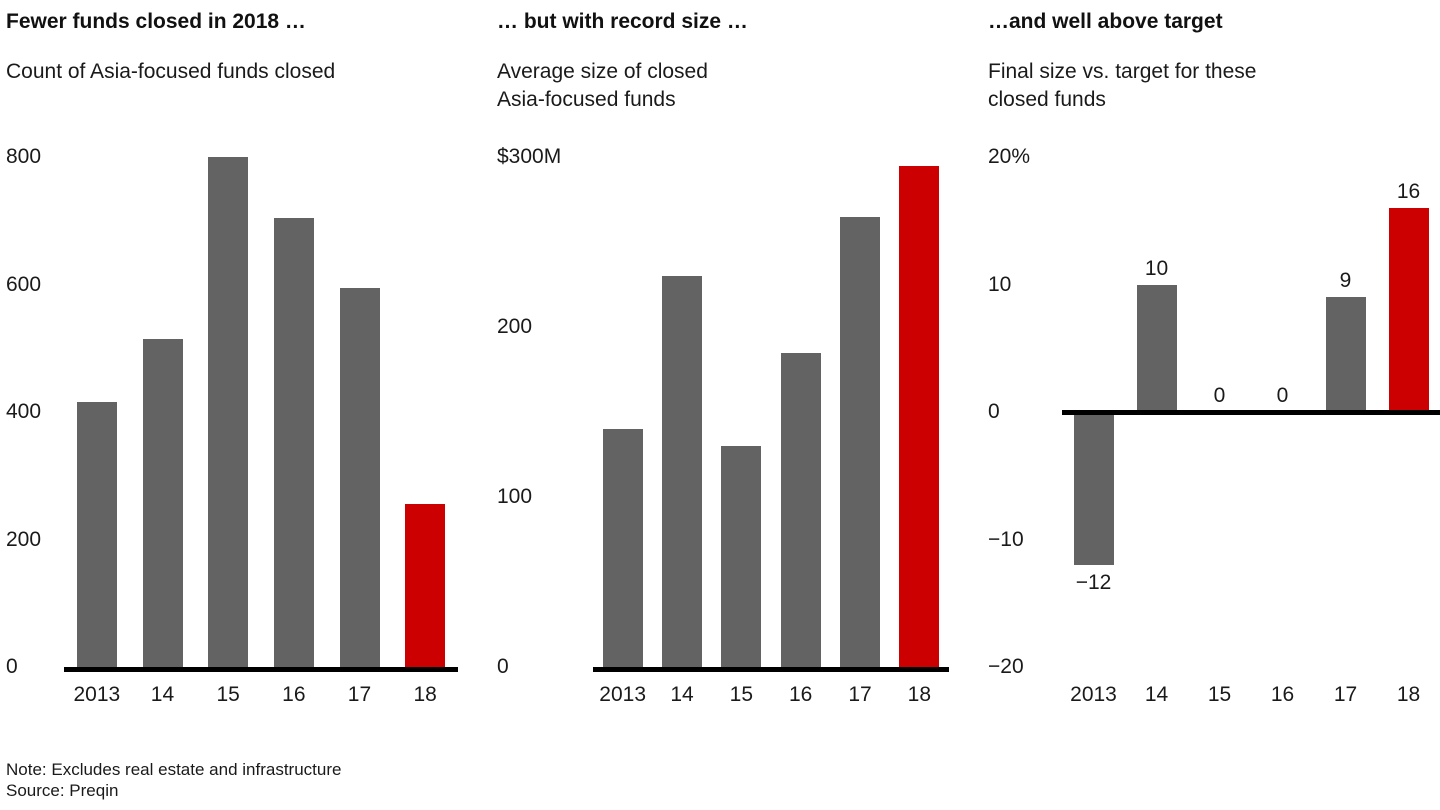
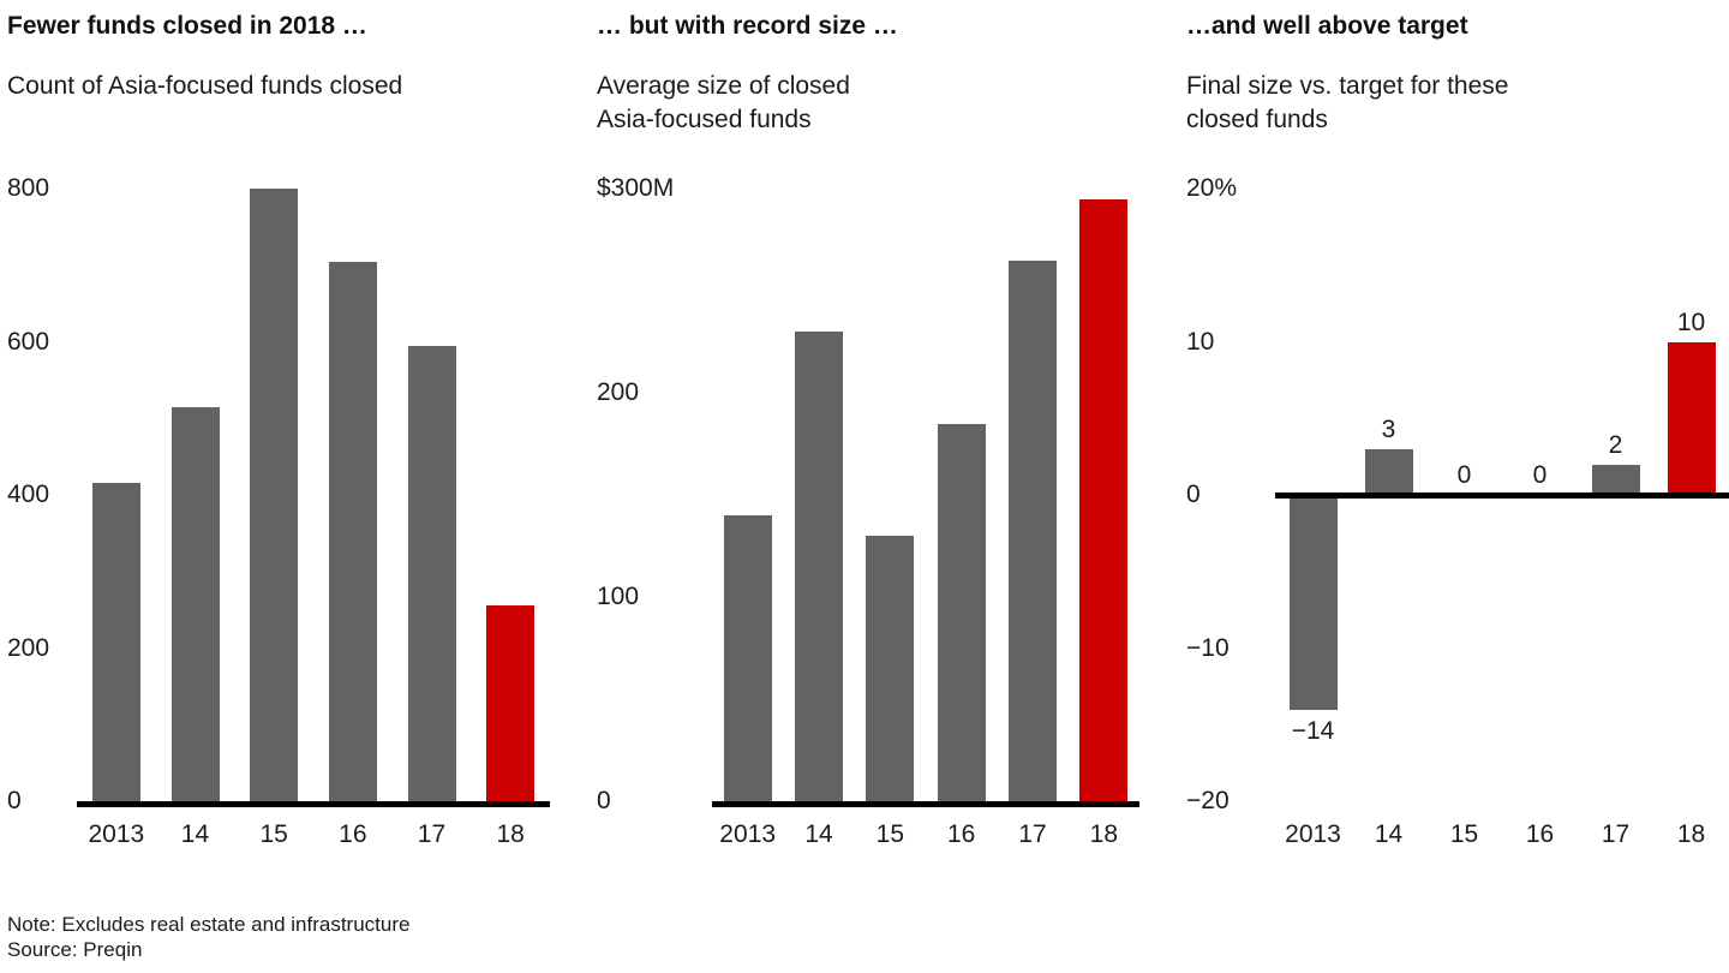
…and well above target/2013: −12 -> −14
…and well above target/14: 10 -> 3
…and well above target/17: 9 -> 2
…and well above target/18: 16 -> 10
